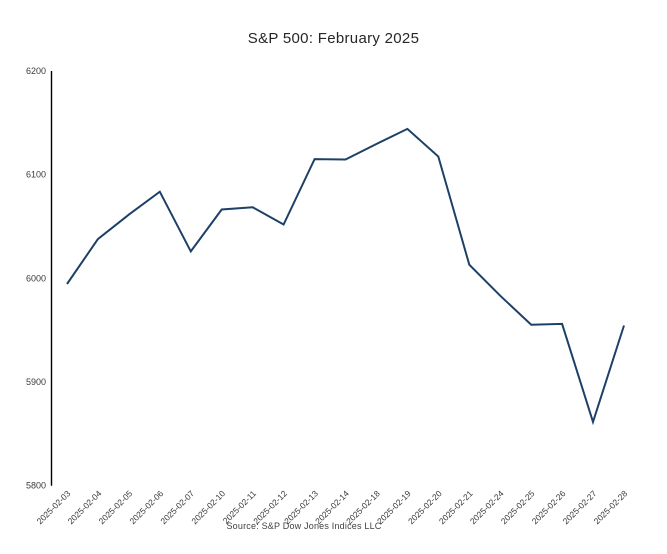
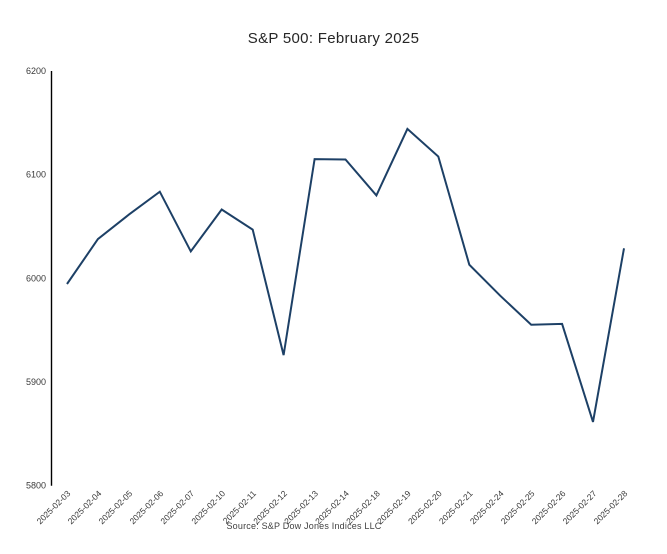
2025-02-11: 6068 -> 6047
2025-02-12: 6052 -> 5926
2025-02-18: 6130 -> 6080
2025-02-28: 5954 -> 6029
